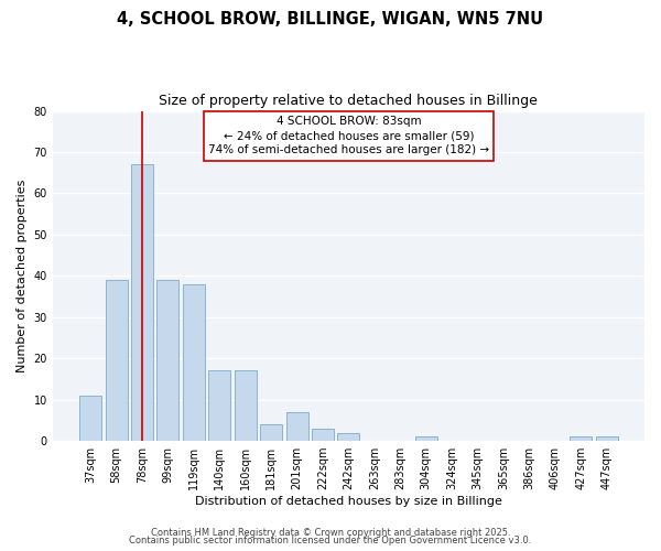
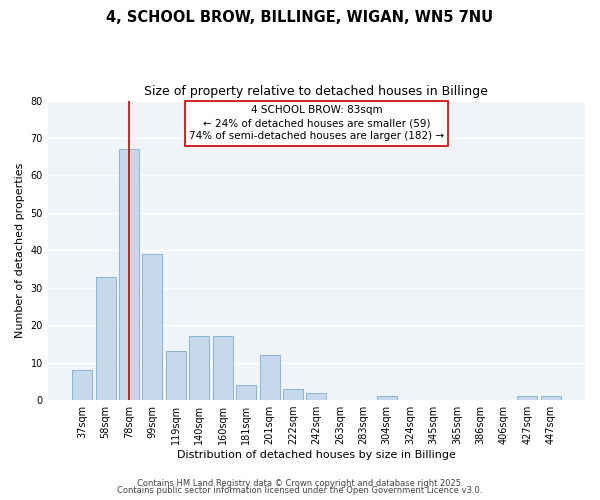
37sqm: 11 -> 8
58sqm: 39 -> 33
119sqm: 38 -> 13
201sqm: 7 -> 12
